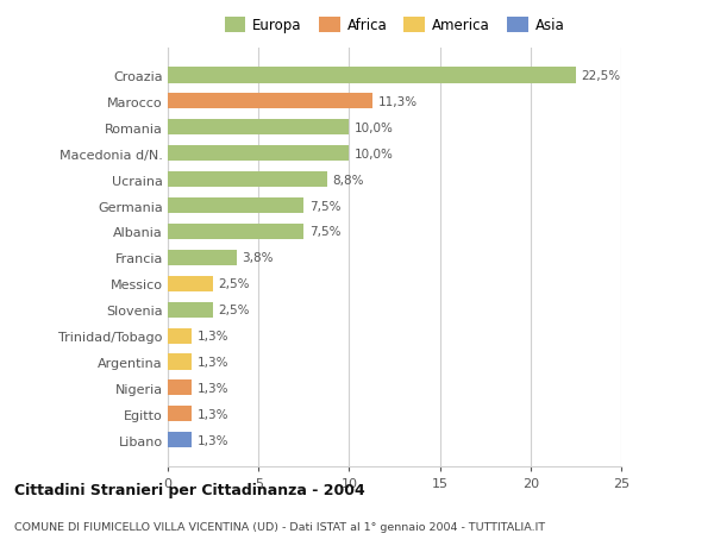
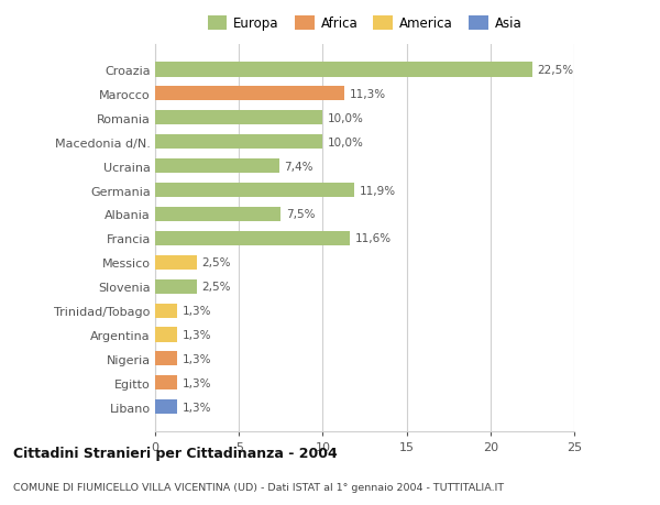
Ucraina: 8,8% -> 7,4%
Germania: 7,5% -> 11,9%
Francia: 3,8% -> 11,6%
